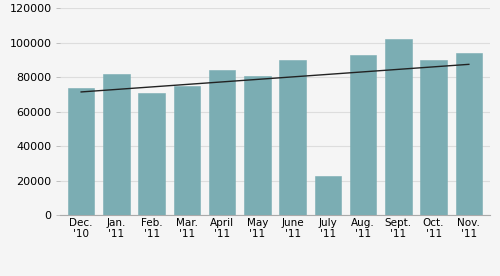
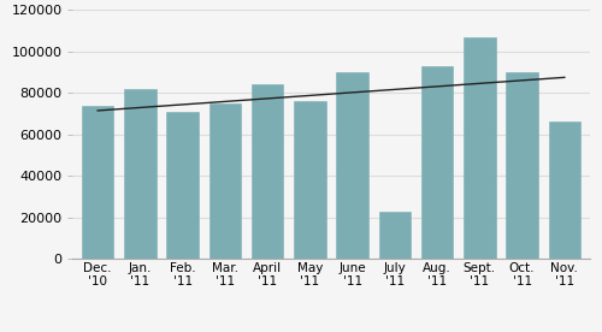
May '11: 81000 -> 76000
Sept. '11: 102000 -> 107000
Nov. '11: 94000 -> 66000
